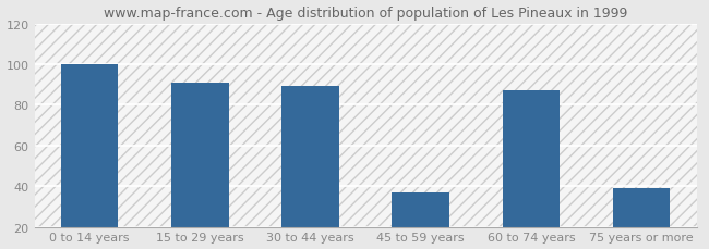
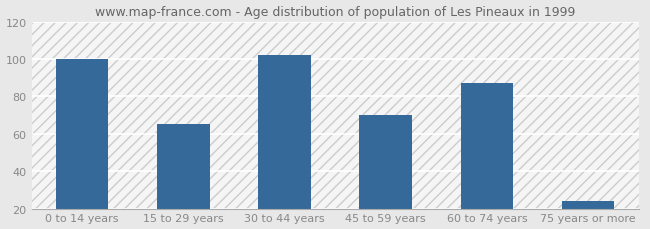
15 to 29 years: 91 -> 65
30 to 44 years: 89 -> 102
45 to 59 years: 37 -> 70
75 years or more: 39 -> 24
